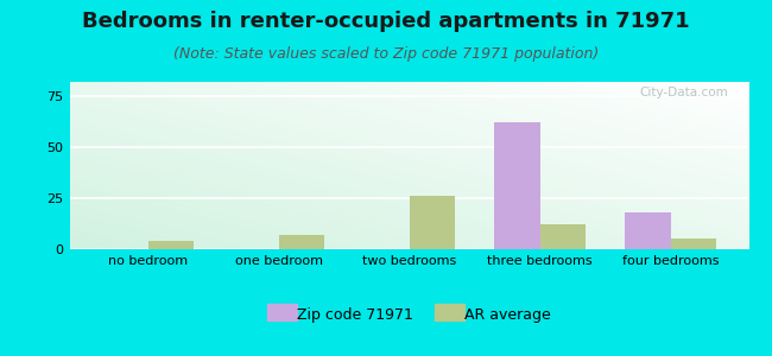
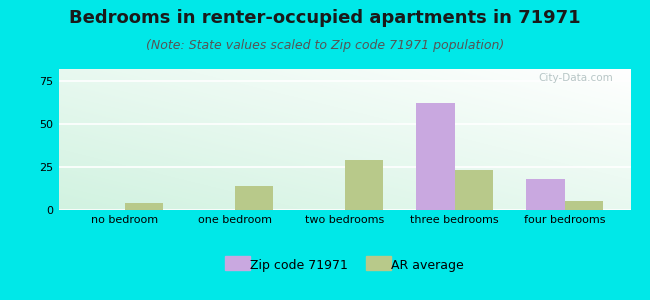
AR average/one bedroom: 7 -> 14
AR average/two bedrooms: 26 -> 29
AR average/three bedrooms: 12 -> 23
